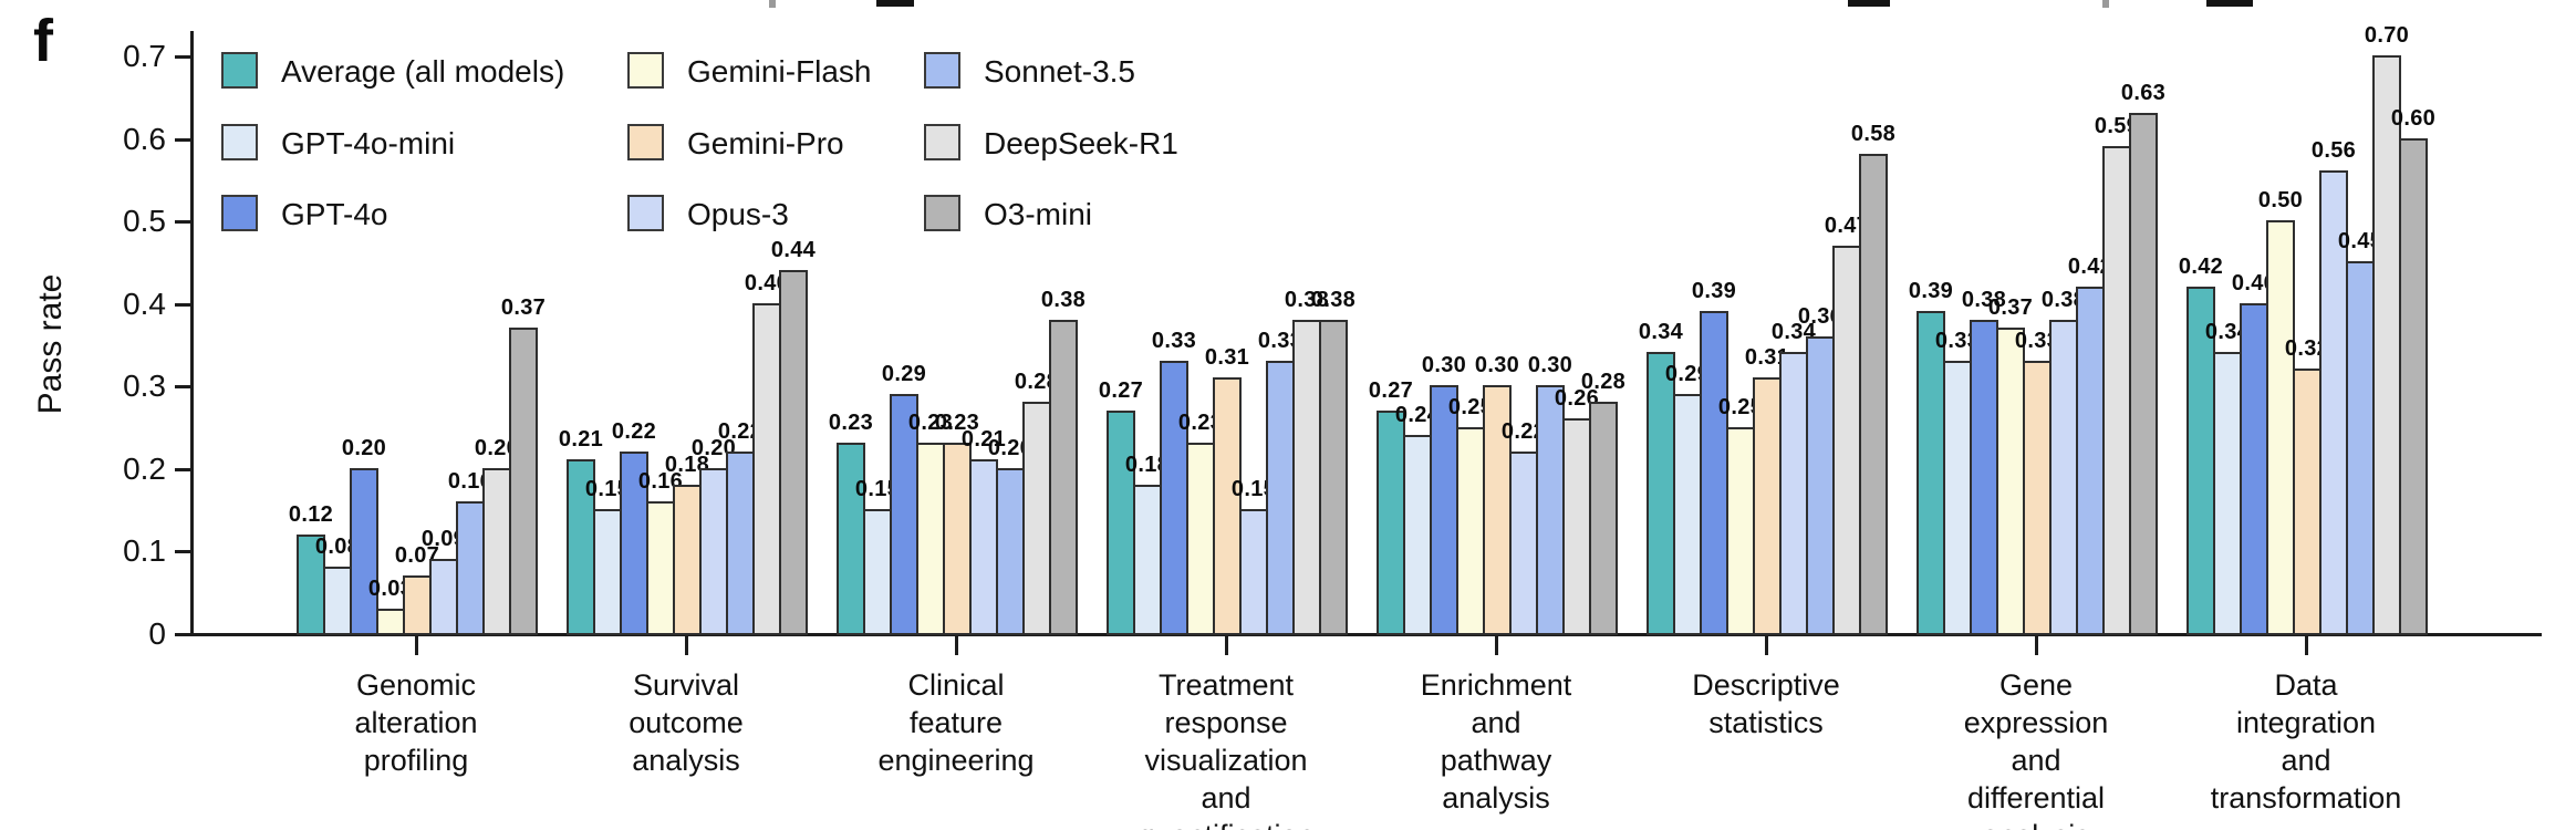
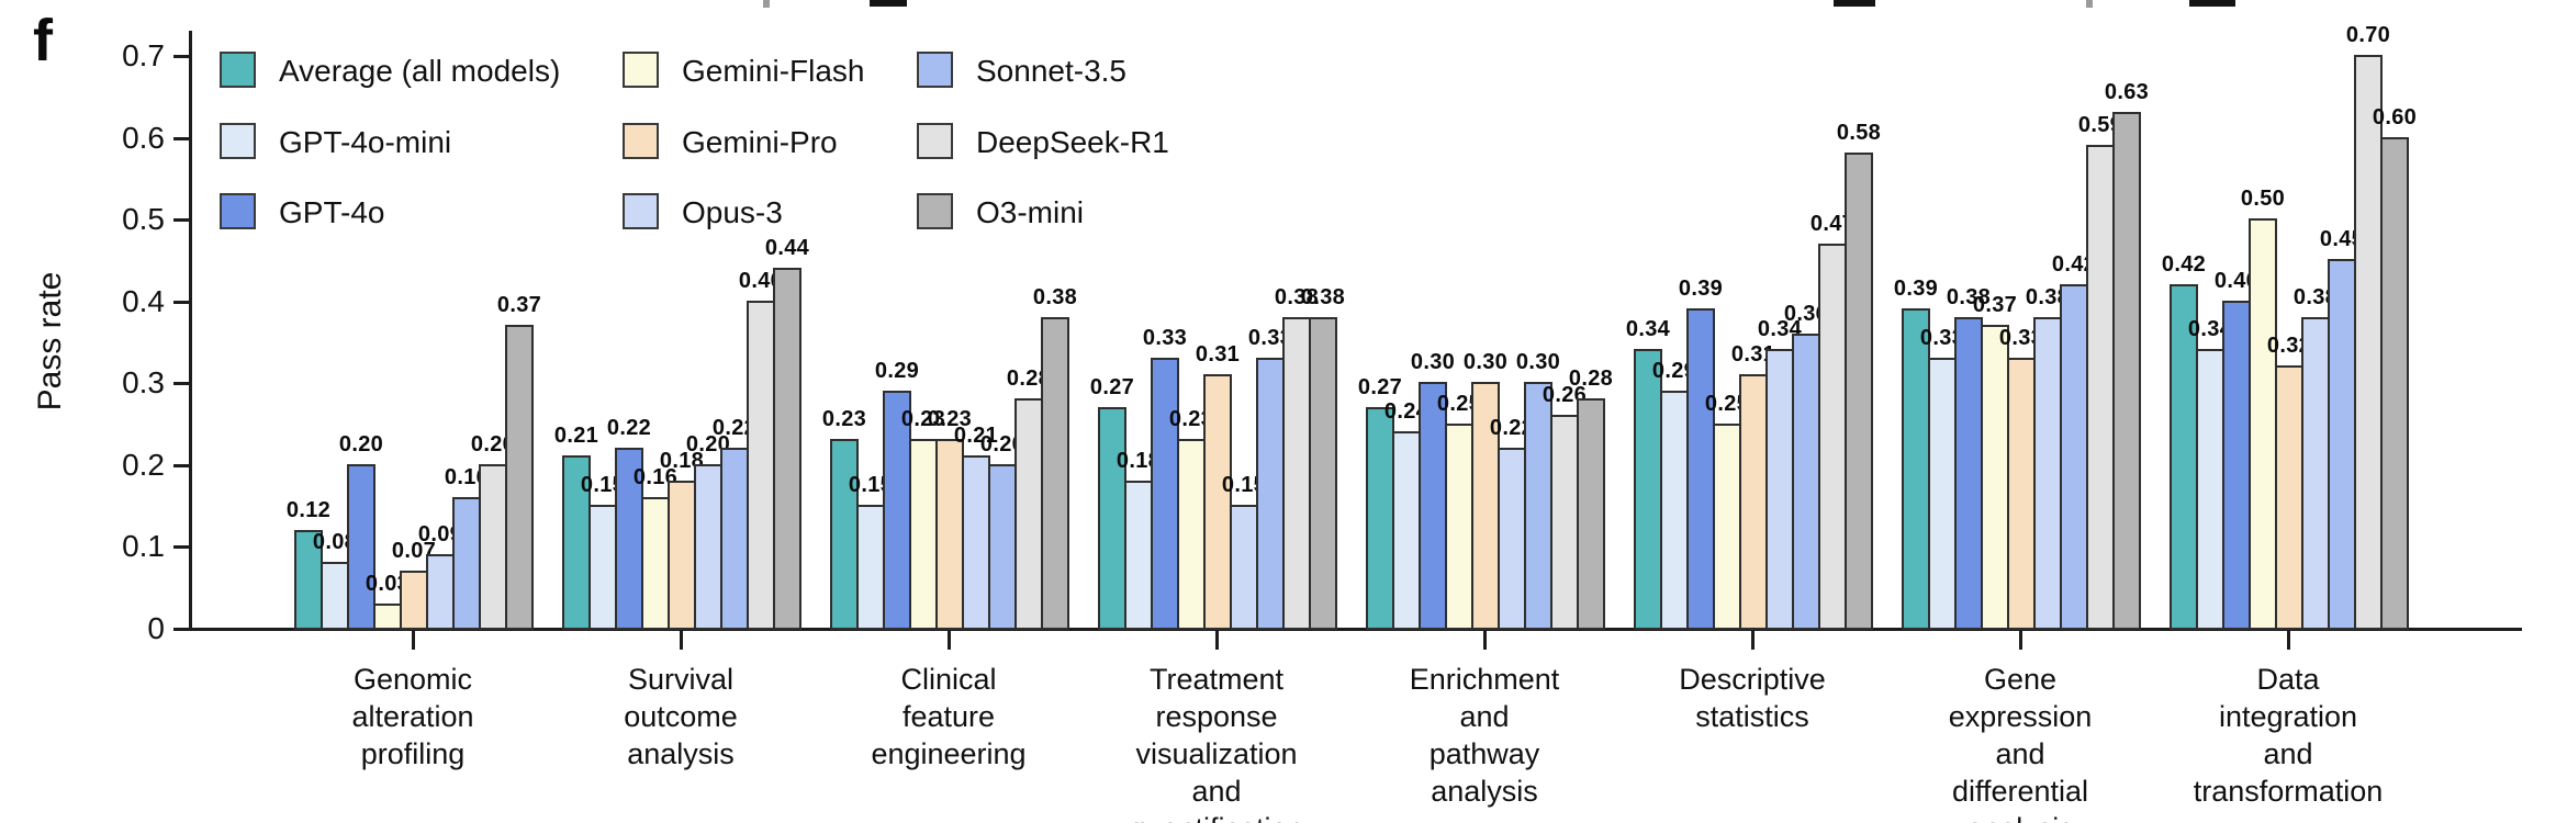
Opus-3/Data integration and transformation: 0.56 -> 0.38
